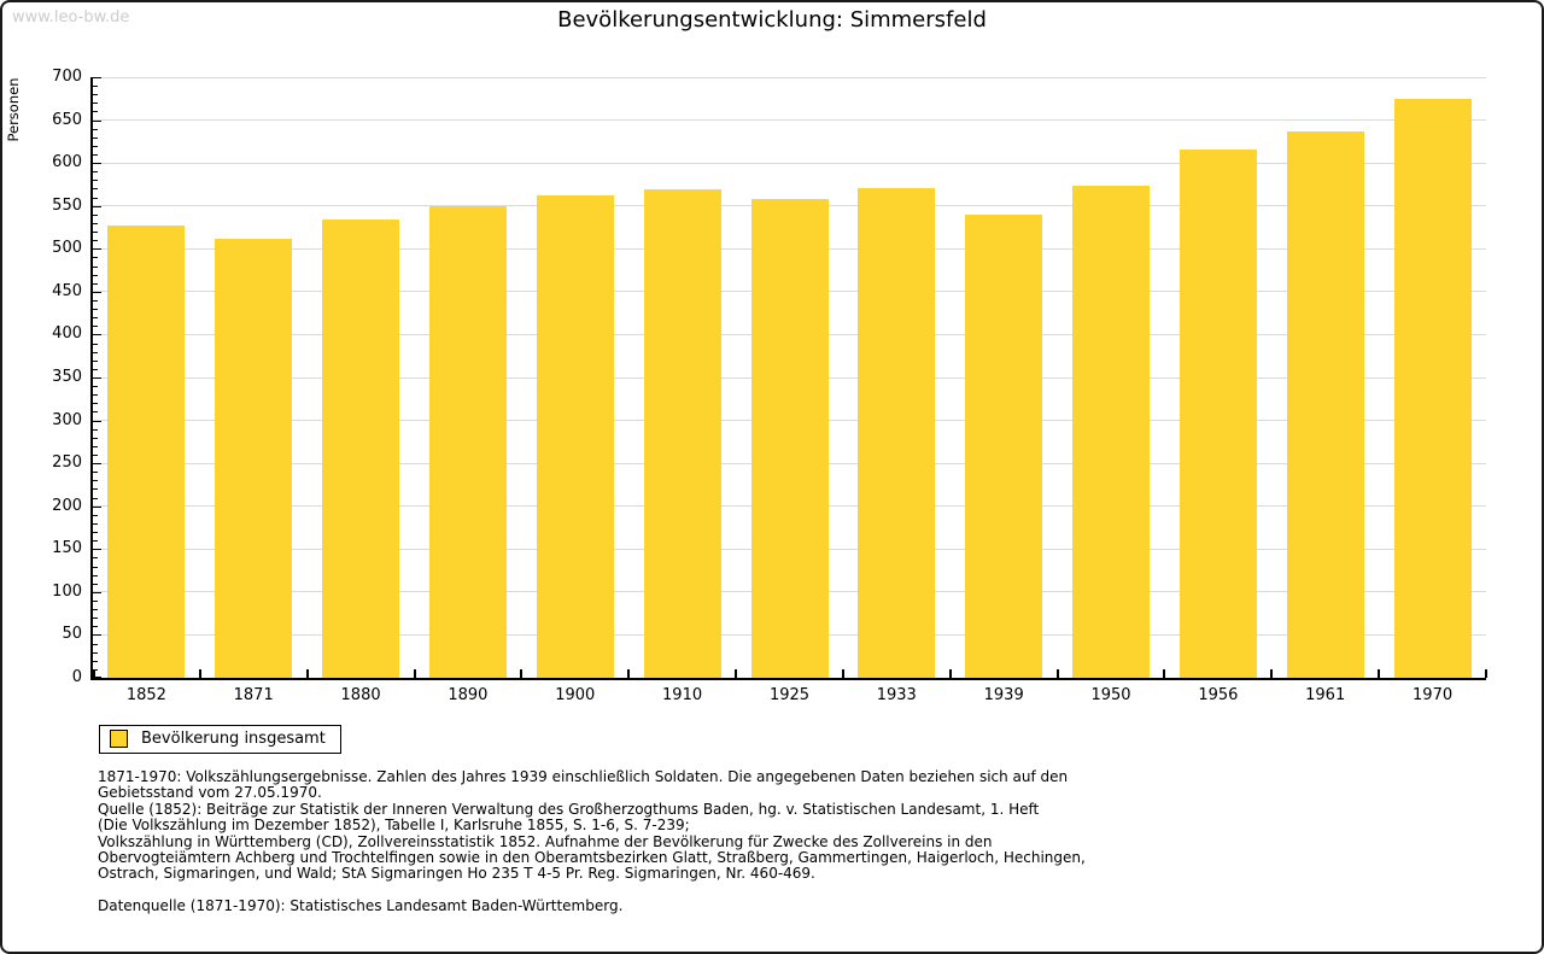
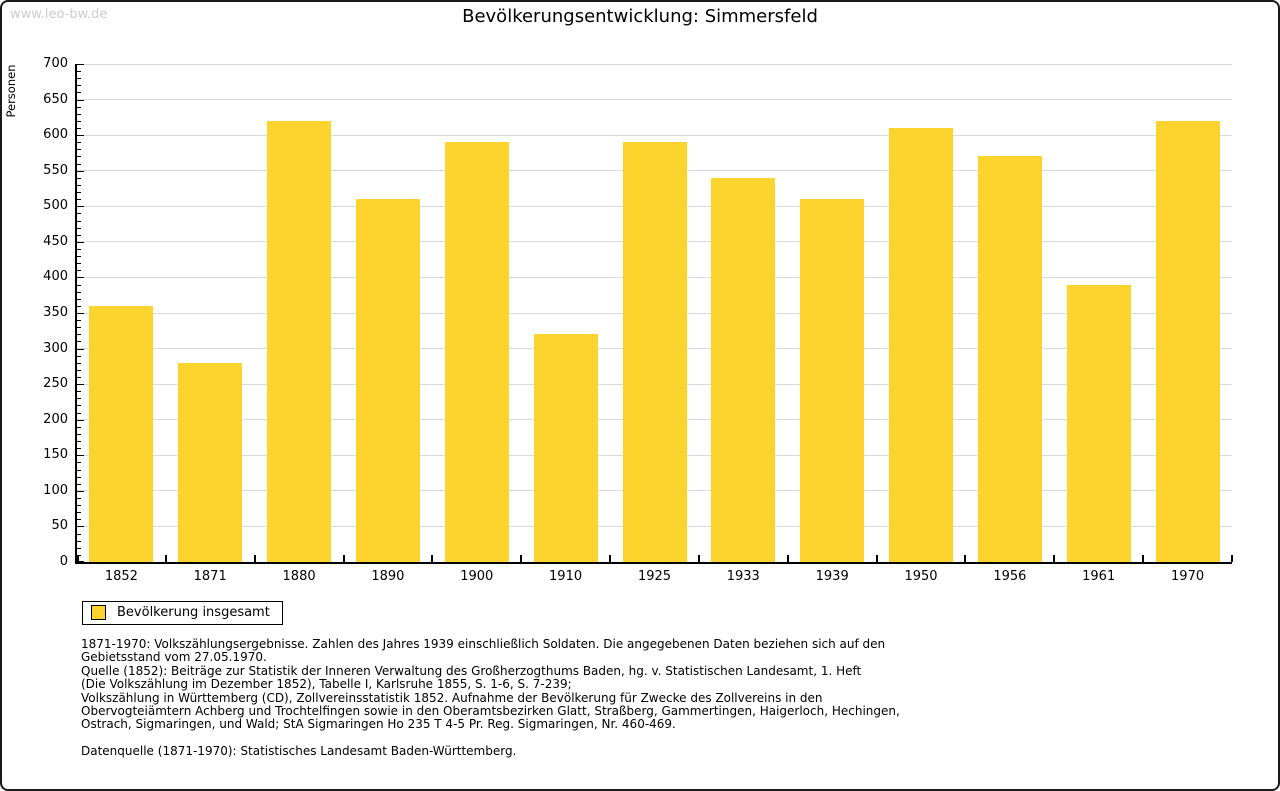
1852: 530 -> 360
1871: 510 -> 280
1880: 530 -> 620
1890: 550 -> 510
1900: 560 -> 590
1910: 570 -> 320
1925: 560 -> 590
1933: 570 -> 540
1939: 540 -> 510
1950: 570 -> 610
1956: 620 -> 570
1961: 640 -> 390
1970: 680 -> 620
